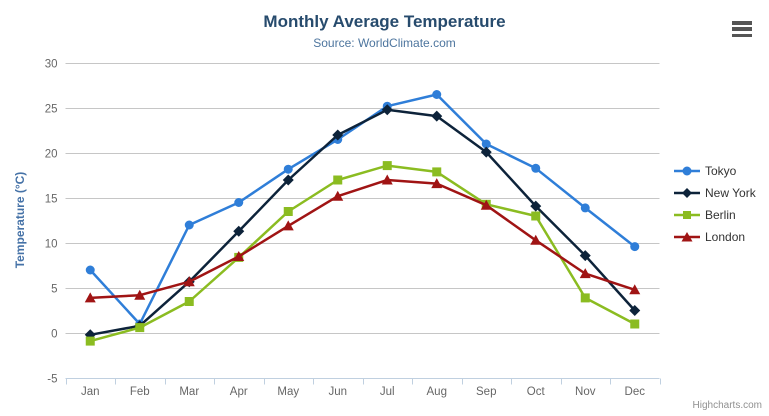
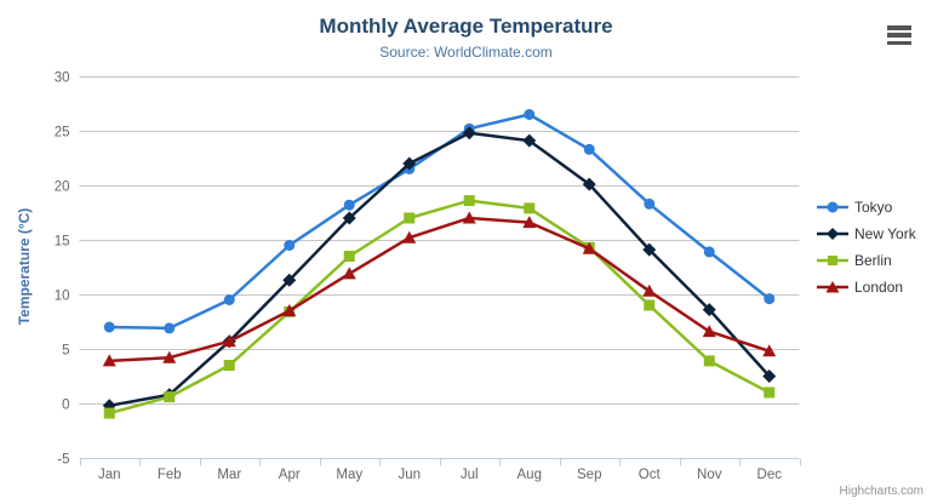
Tokyo/Feb: 1 -> 7
Tokyo/Mar: 12 -> 10
Tokyo/Sep: 21 -> 23
Berlin/Oct: 13 -> 9
